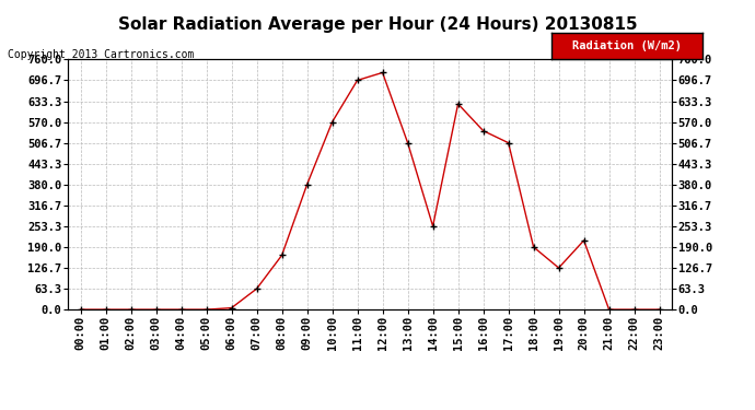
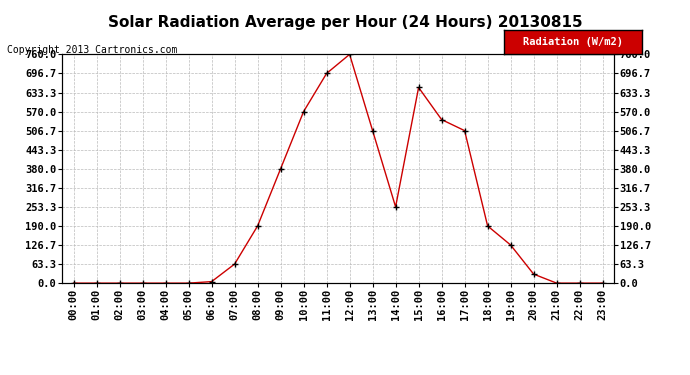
08:00: 165 -> 190
12:00: 720 -> 760
15:00: 625 -> 650
20:00: 210 -> 30
